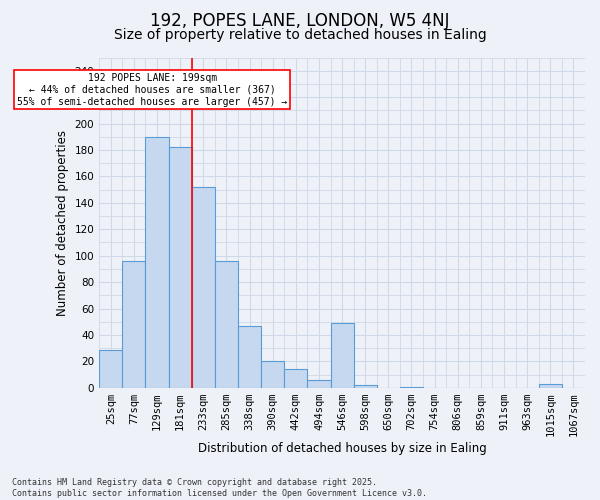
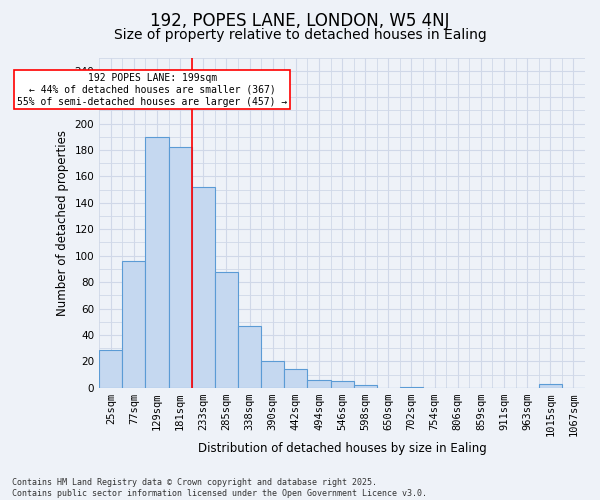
285sqm: 96 -> 88
546sqm: 49 -> 5
